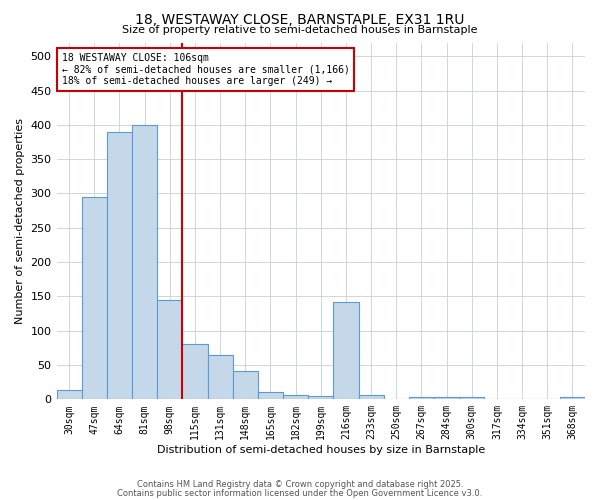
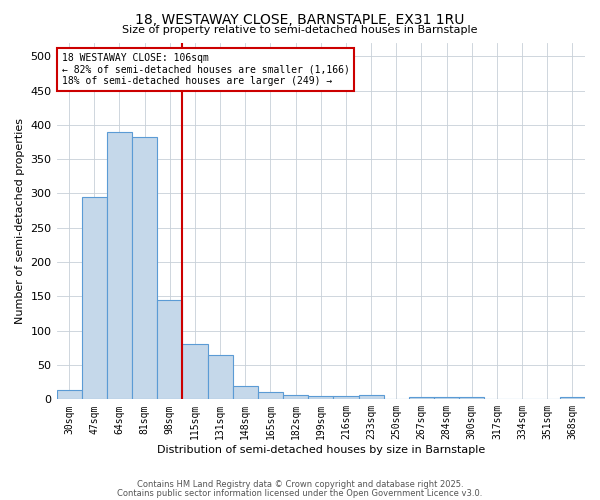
81sqm: 400 -> 382
148sqm: 42 -> 20
216sqm: 142 -> 5
